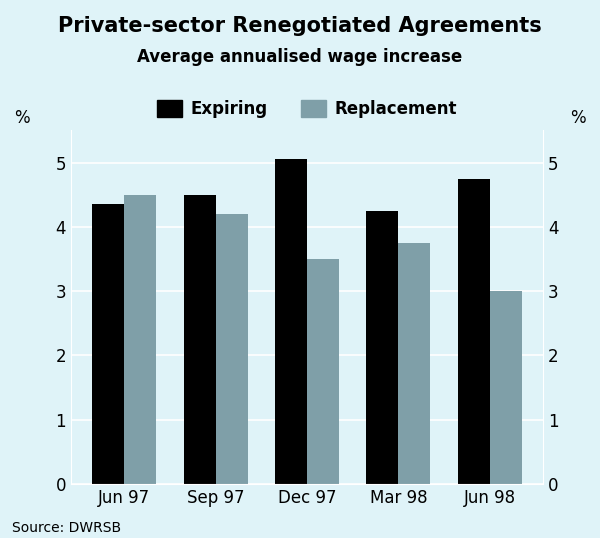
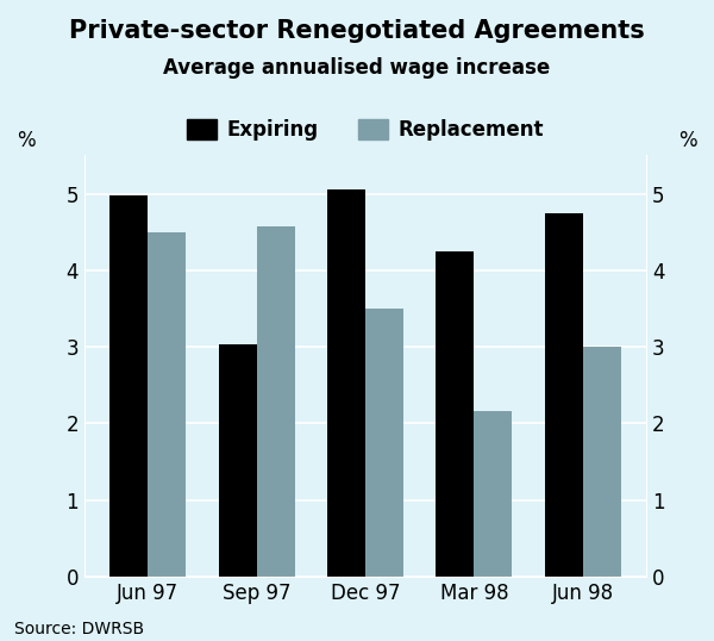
Expiring/Jun 97: 4.35 -> 4.98
Expiring/Sep 97: 4.50 -> 3.04
Replacement/Sep 97: 4.20 -> 4.58
Replacement/Mar 98: 3.75 -> 2.16
